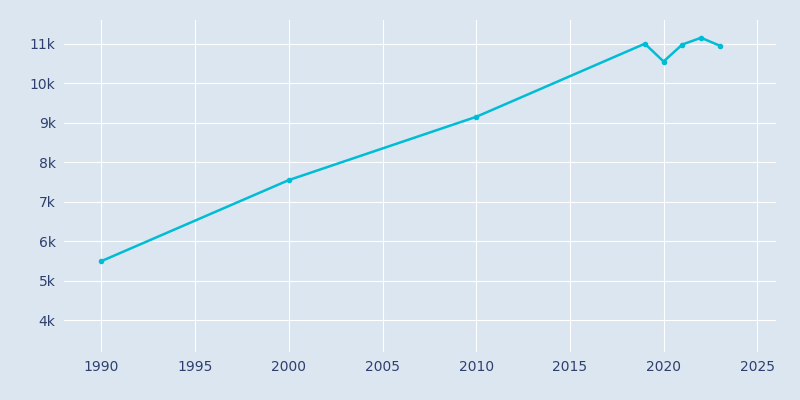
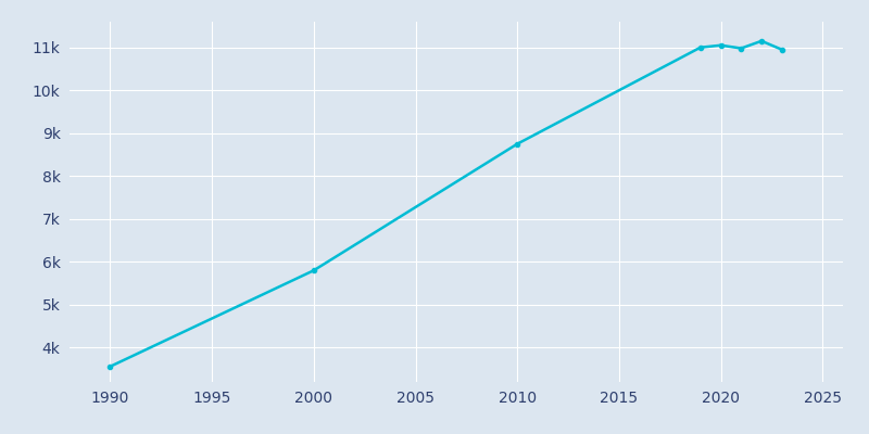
1990: 5.50k -> 3.56k
2000: 7.55k -> 5.80k
2010: 9.15k -> 8.75k
2020: 10.55k -> 11.05k
